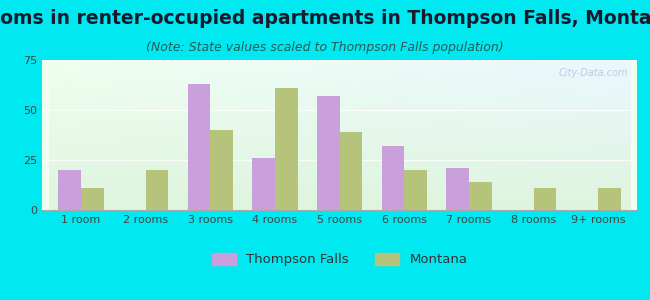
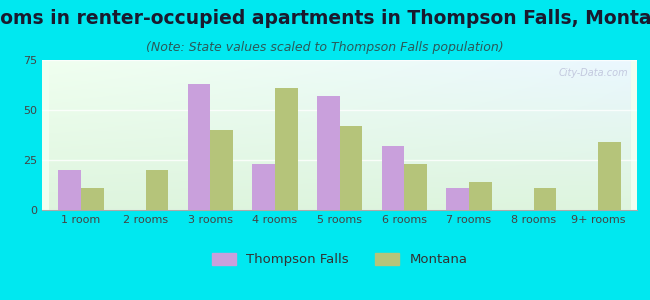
Thompson Falls/4 rooms: 26 -> 23
Montana/5 rooms: 39 -> 42
Montana/6 rooms: 20 -> 23
Thompson Falls/7 rooms: 21 -> 11
Montana/9+ rooms: 11 -> 34
